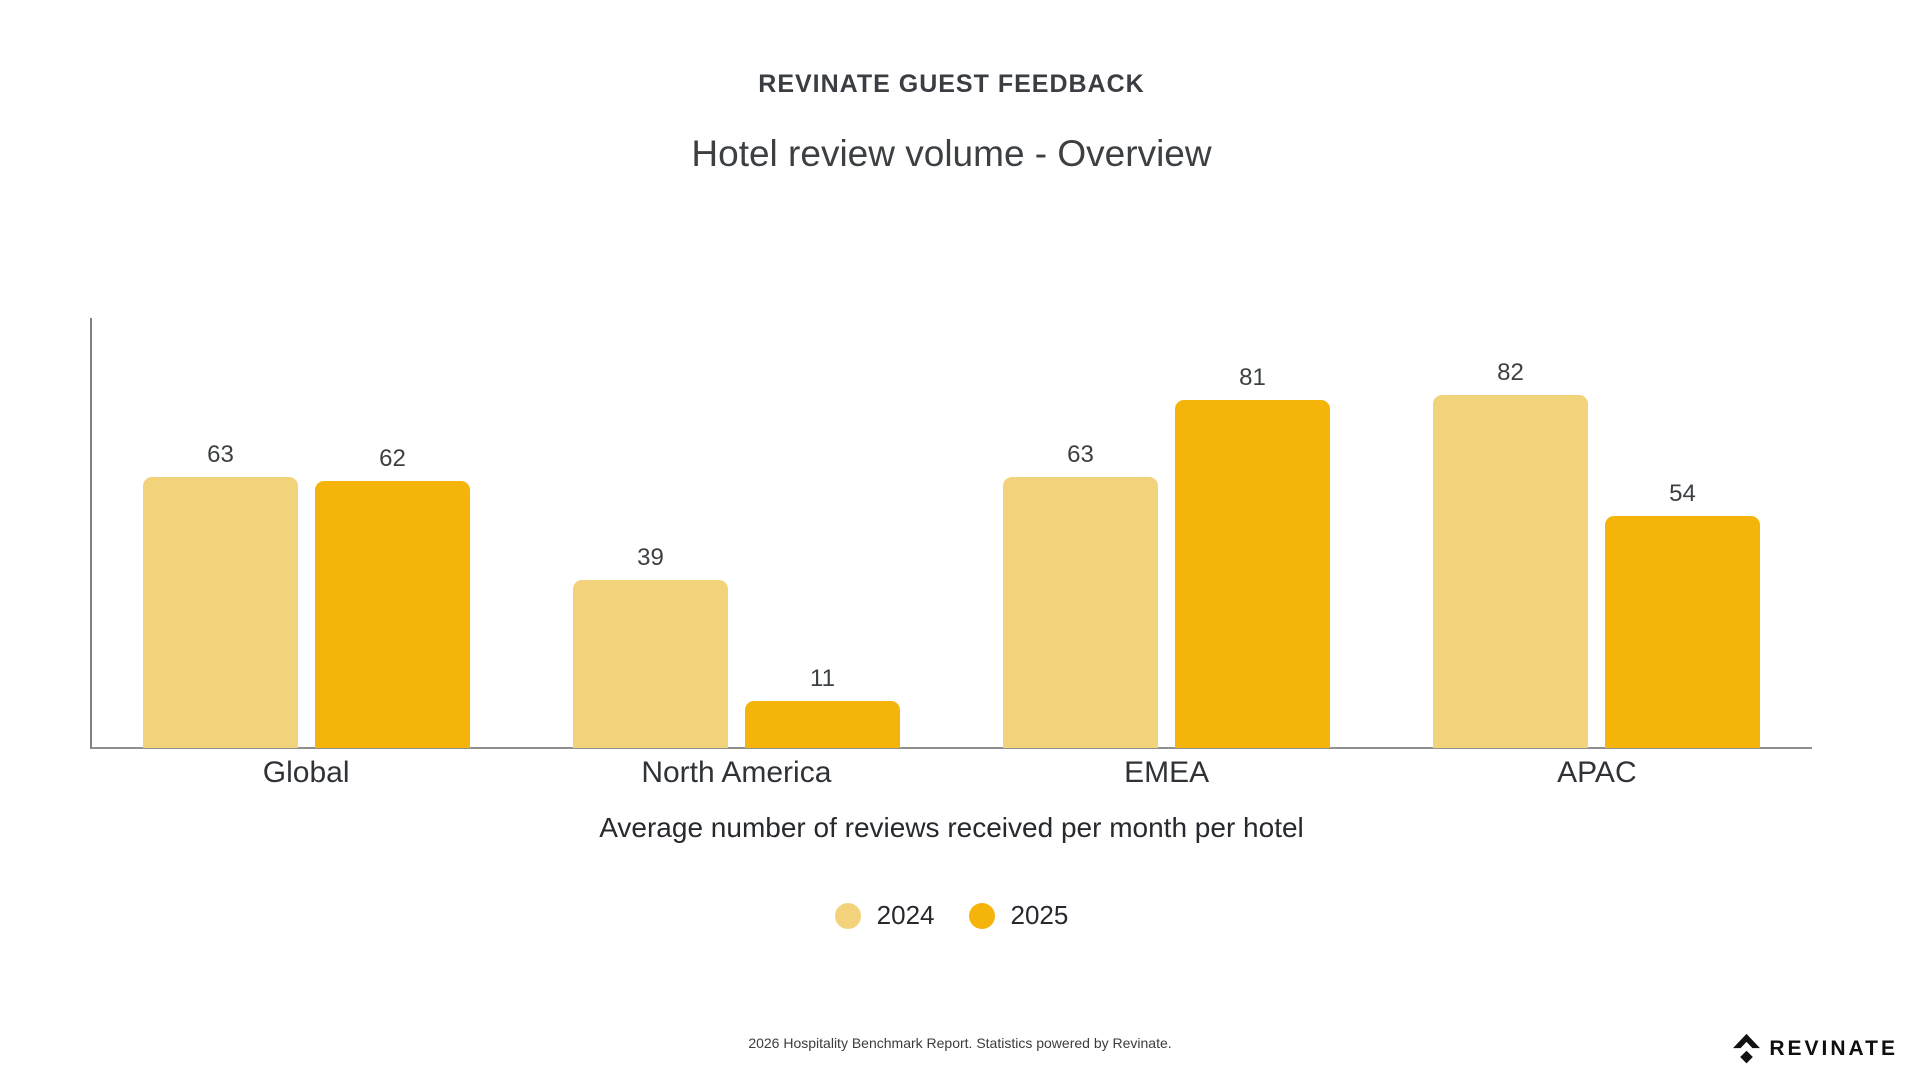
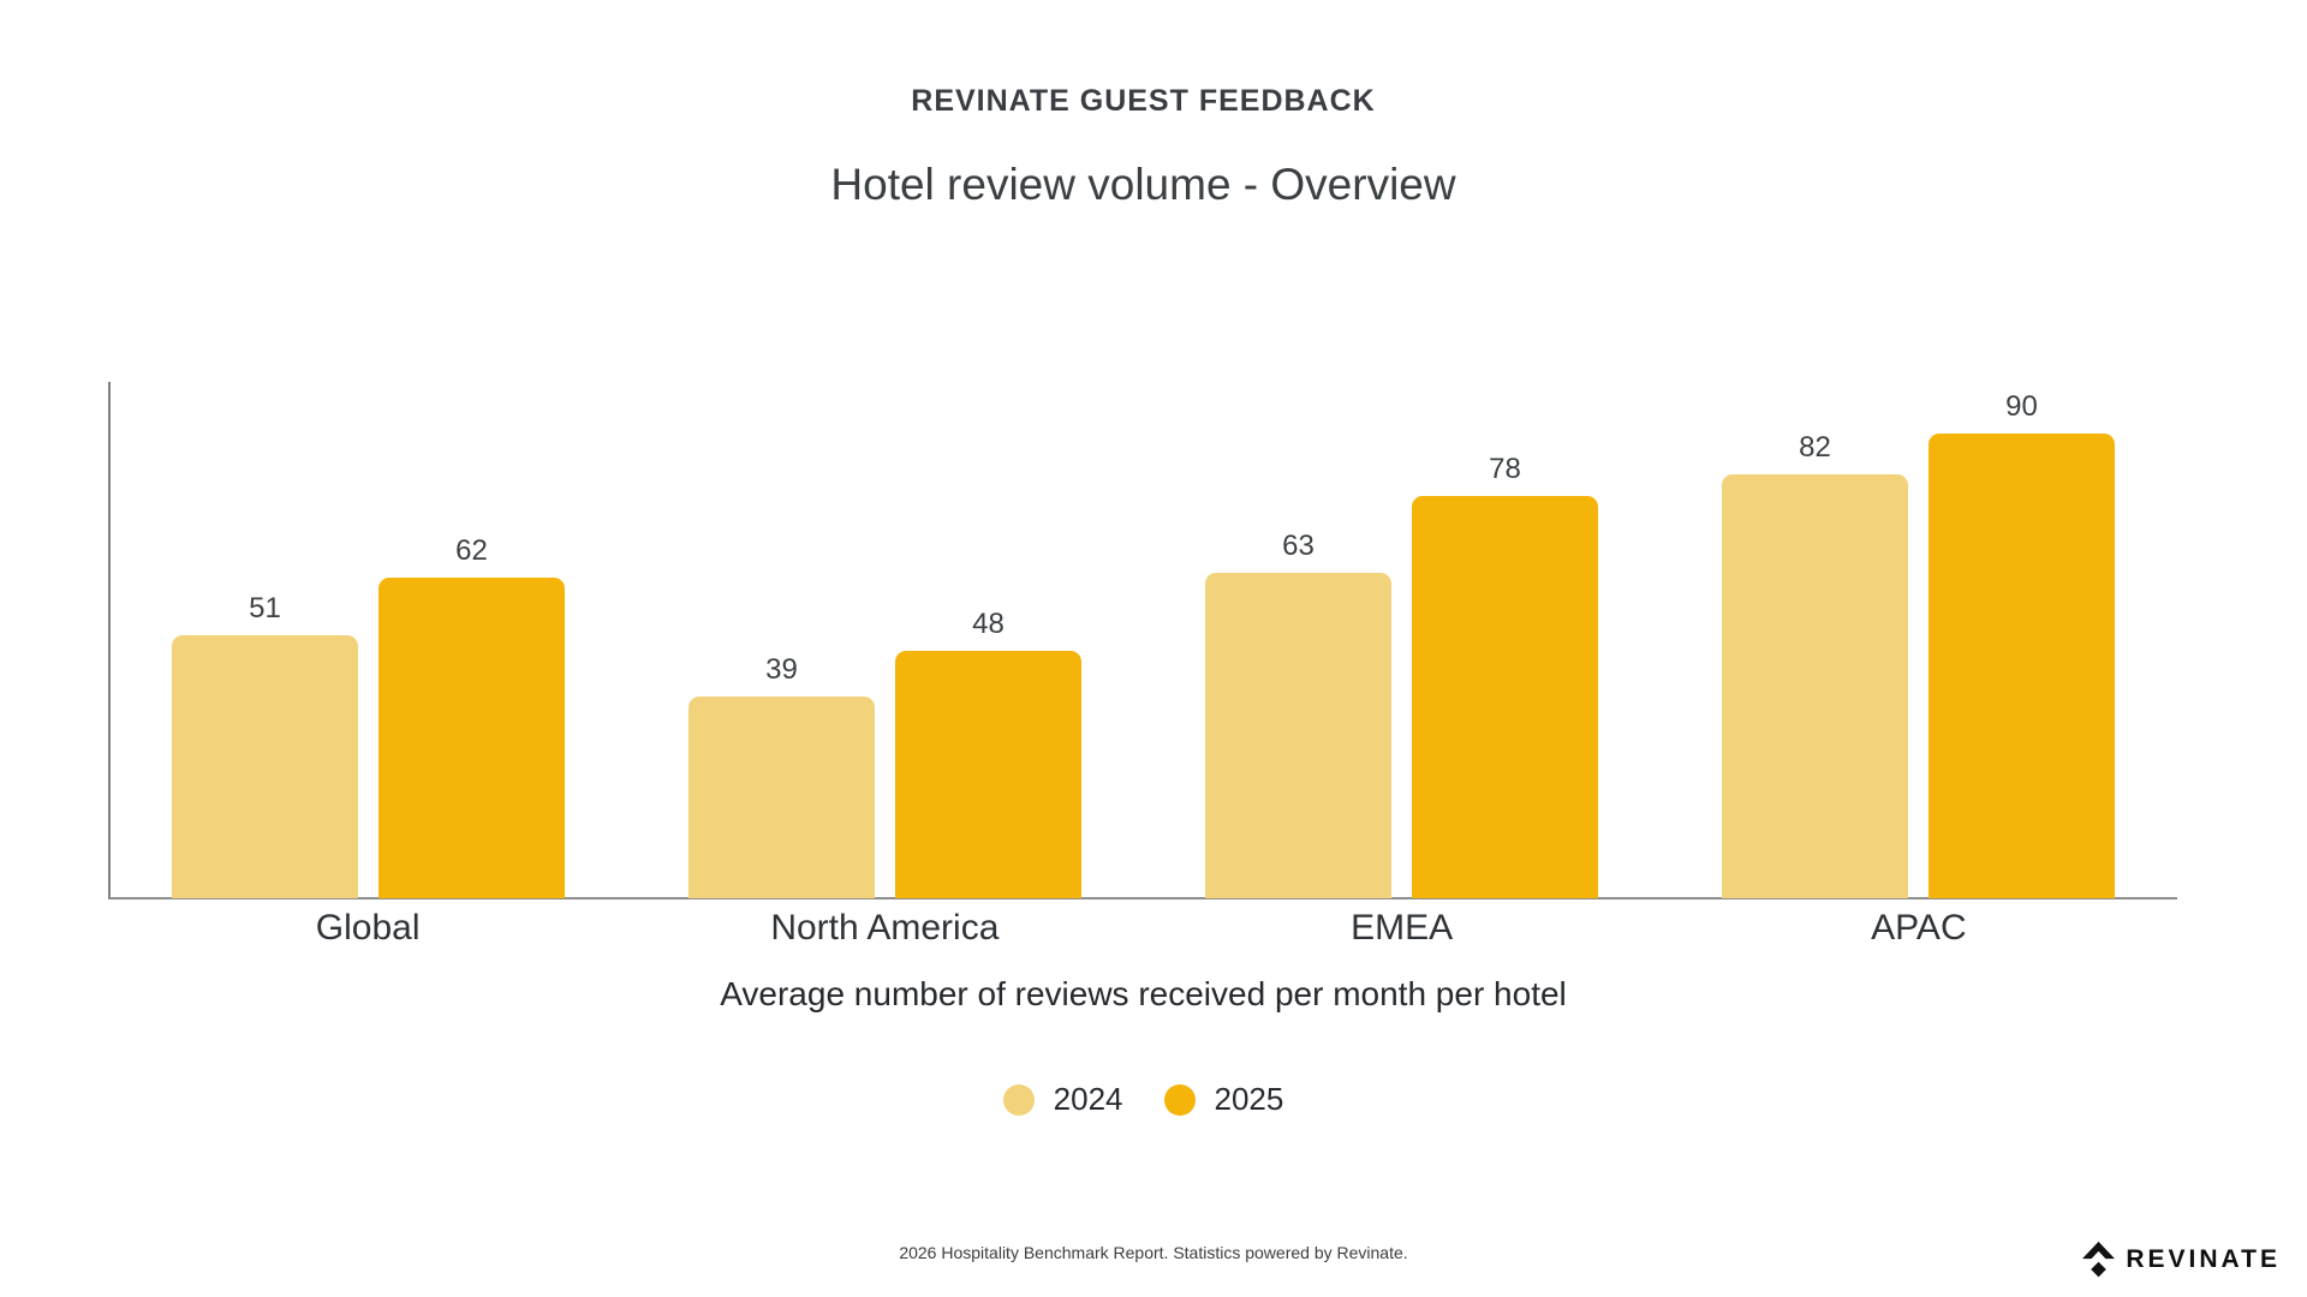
2024/Global: 63 -> 51
2025/North America: 11 -> 48
2025/EMEA: 81 -> 78
2025/APAC: 54 -> 90
